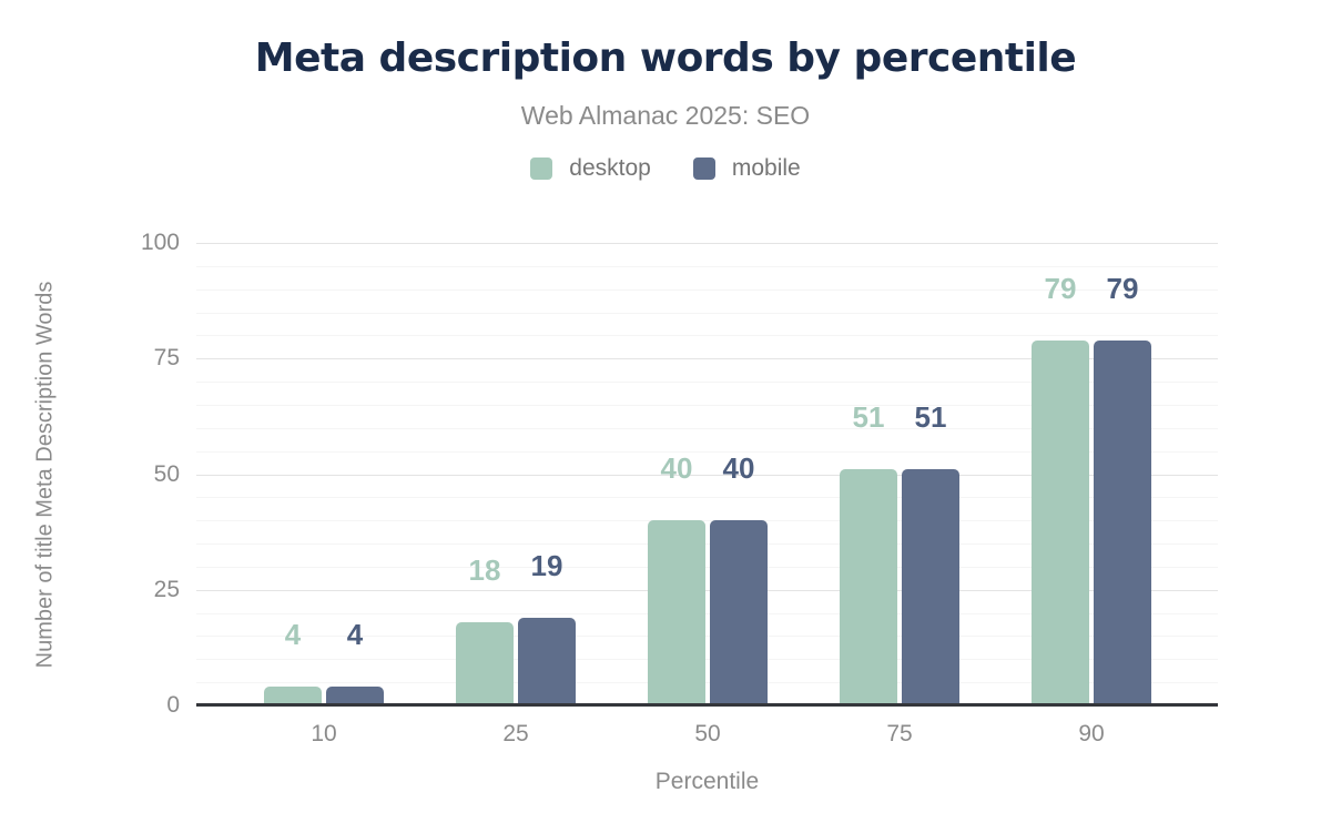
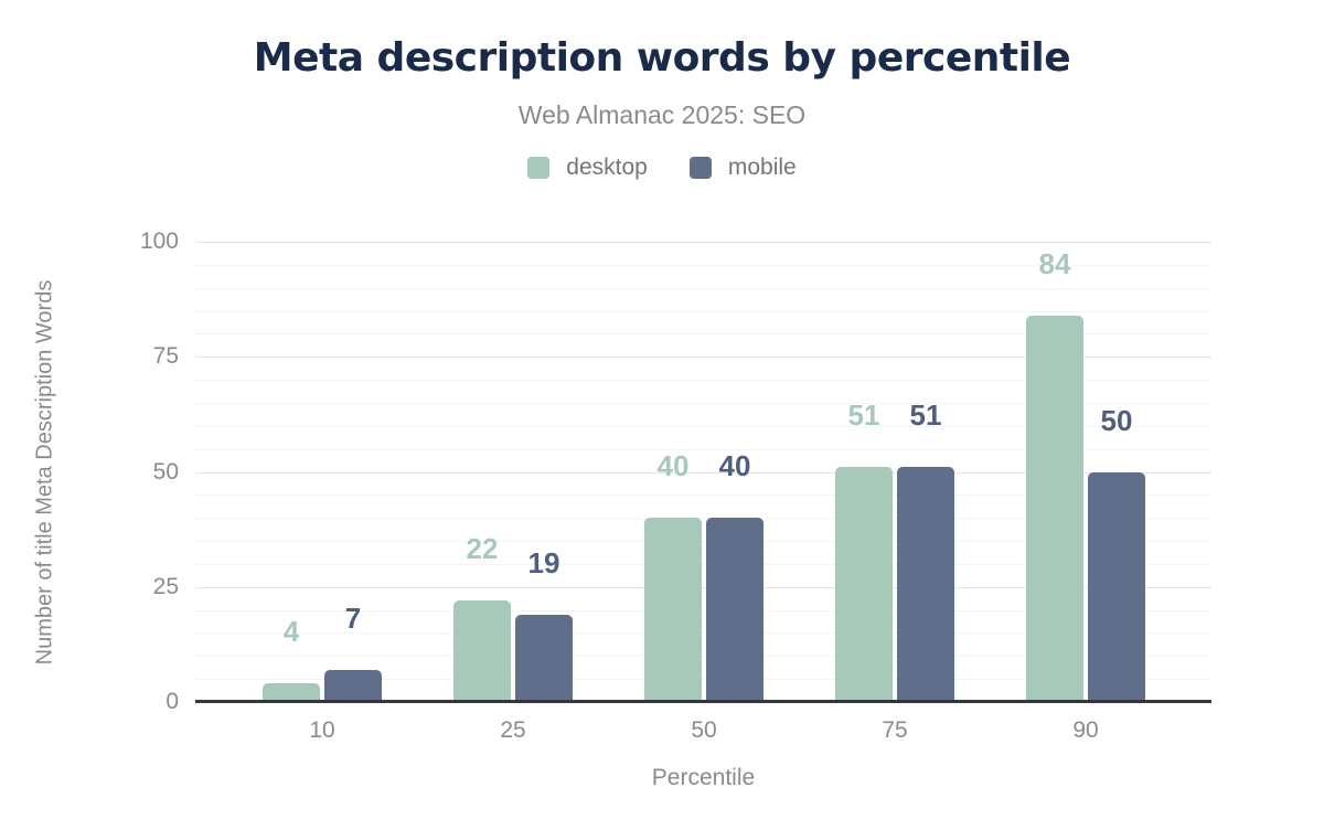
mobile/10: 4 -> 7
desktop/25: 18 -> 22
desktop/90: 79 -> 84
mobile/90: 79 -> 50
